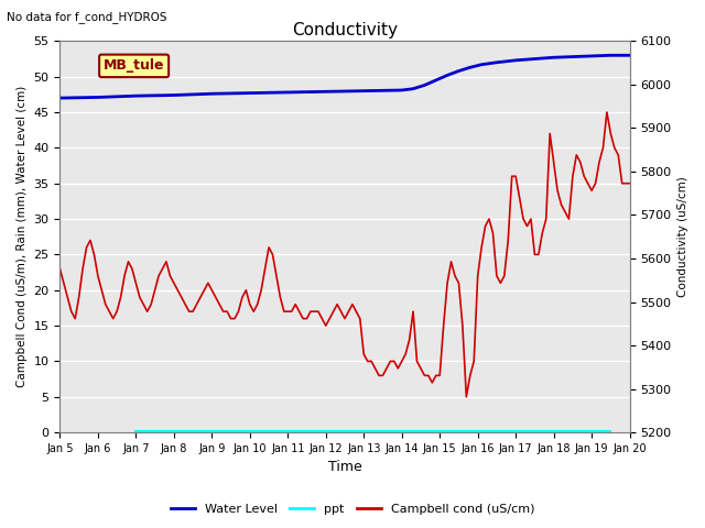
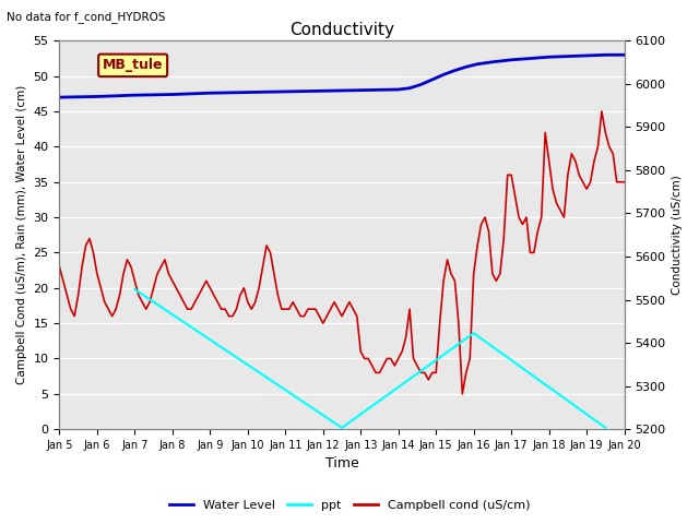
ppt/Jan 7: 0.2 -> 19.8
ppt/Jan 16: 0.2 -> 13.6
